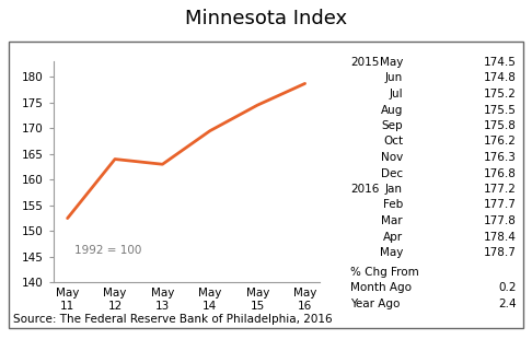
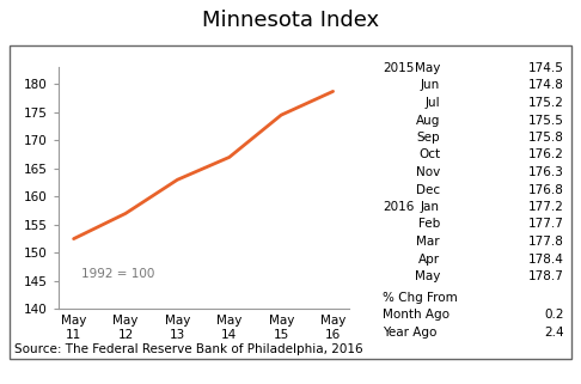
May 12: 164.0 -> 157.0
May 14: 169.5 -> 167.0
